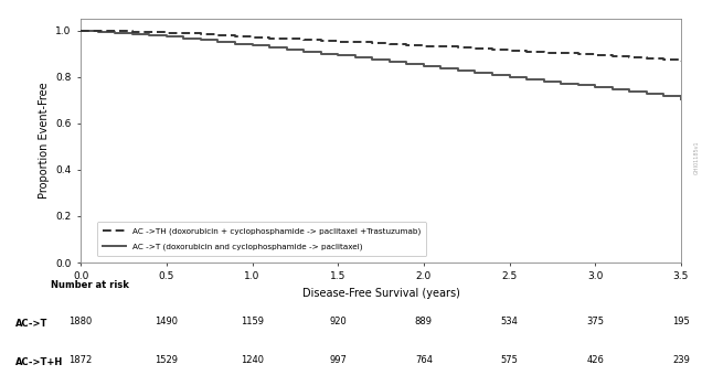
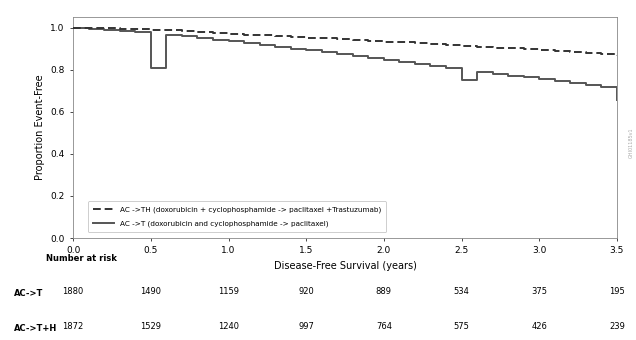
AC ->T (doxorubicin and cyclophosphamide -> paclitaxel)/0.5: 0.972 -> 0.810
AC ->T (doxorubicin and cyclophosphamide -> paclitaxel)/2.5: 0.800 -> 0.750
AC ->T (doxorubicin and cyclophosphamide -> paclitaxel)/3.5: 0.705 -> 0.655
